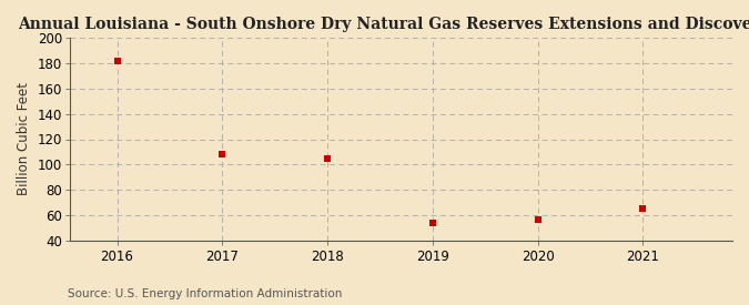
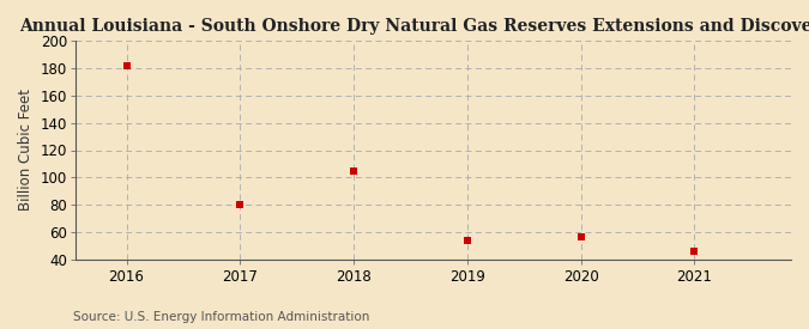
2017: 108 -> 80
2021: 65 -> 46
